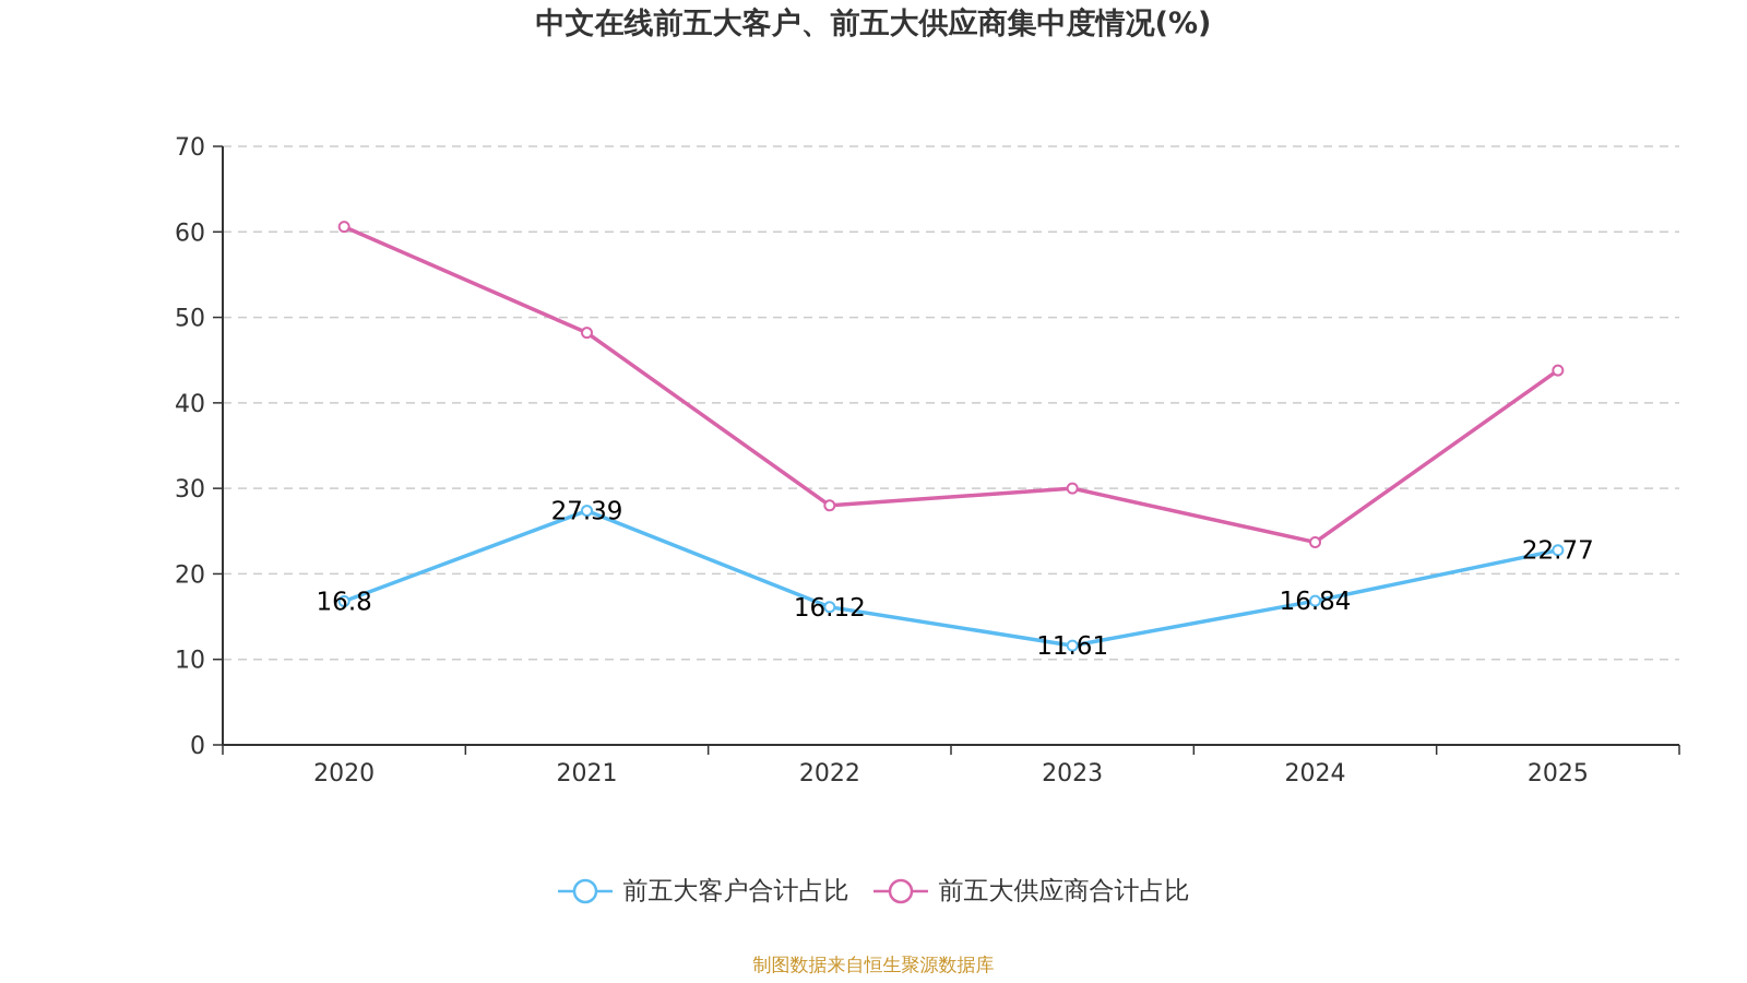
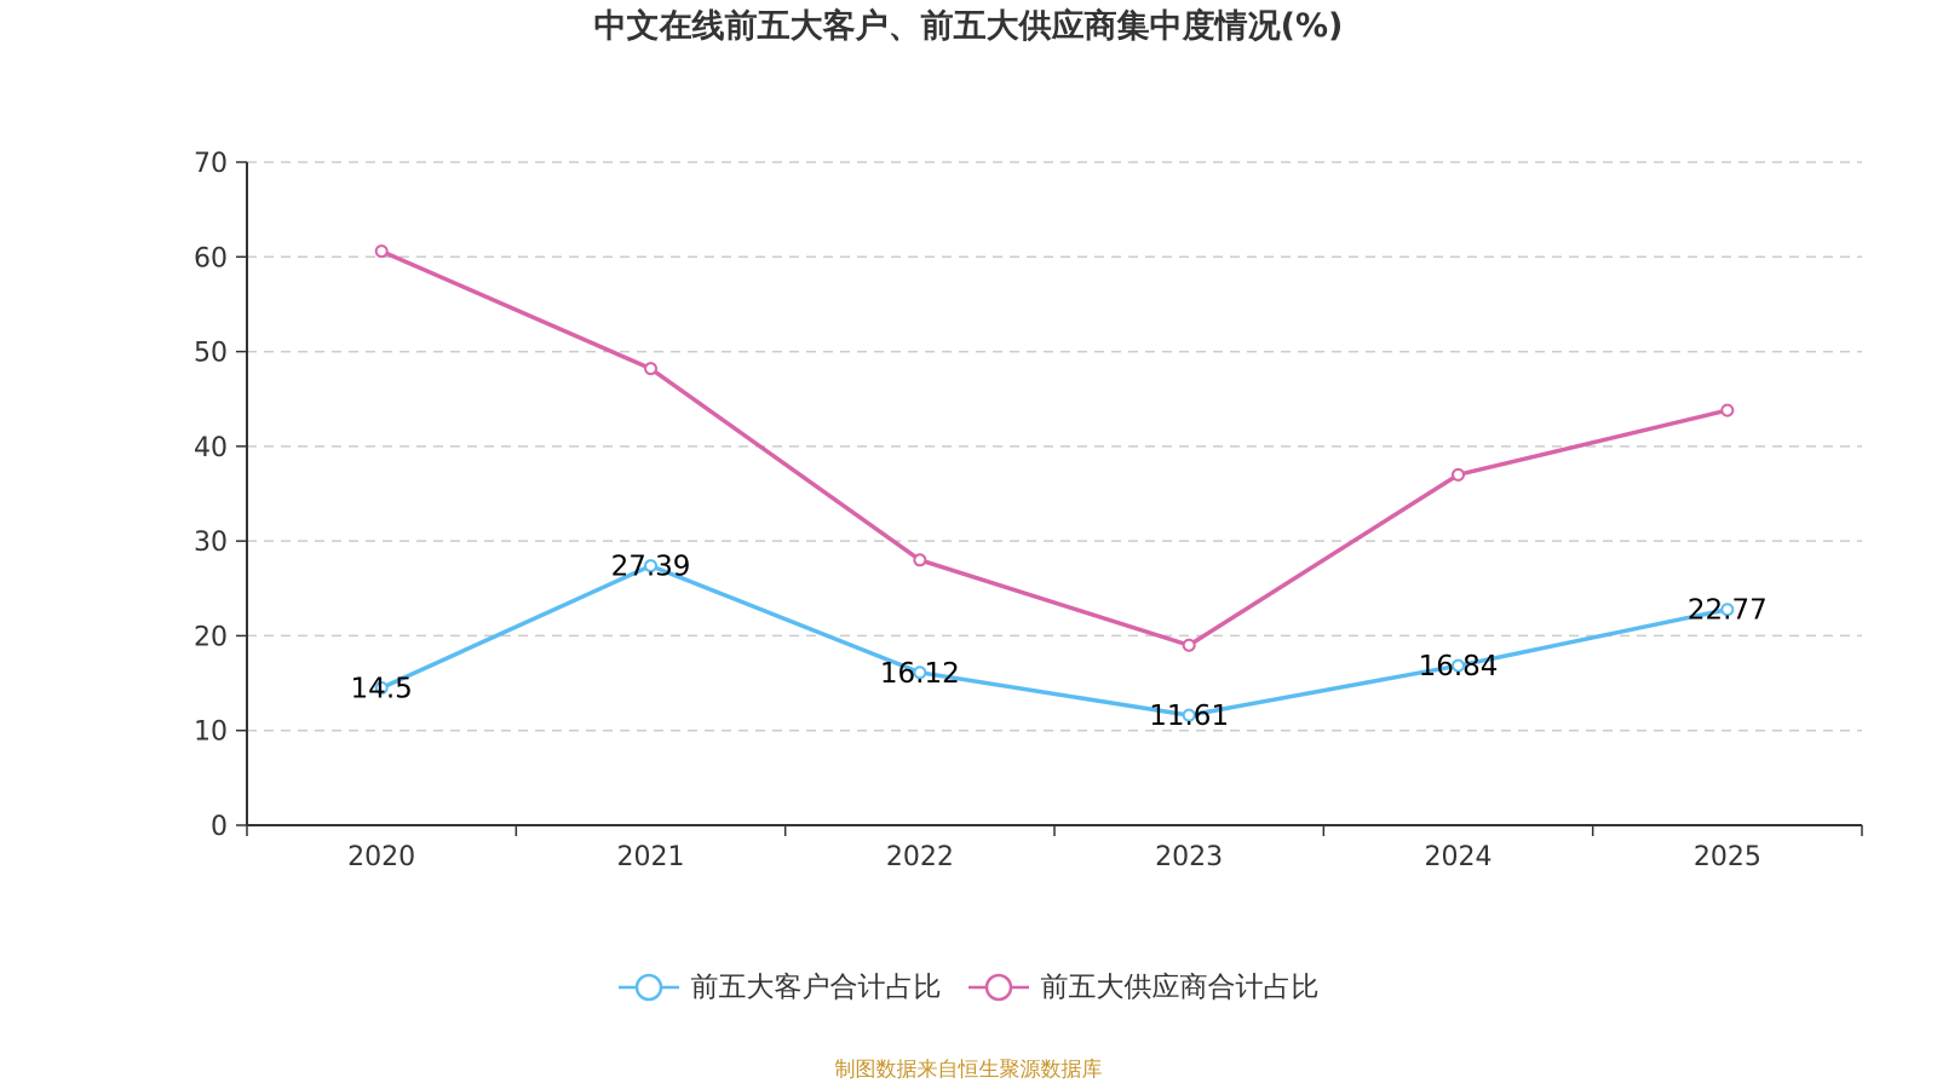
前五大客户合计占比/2020: 16.8 -> 14.5
前五大供应商合计占比/2023: 30 -> 19
前五大供应商合计占比/2024: 24 -> 37
